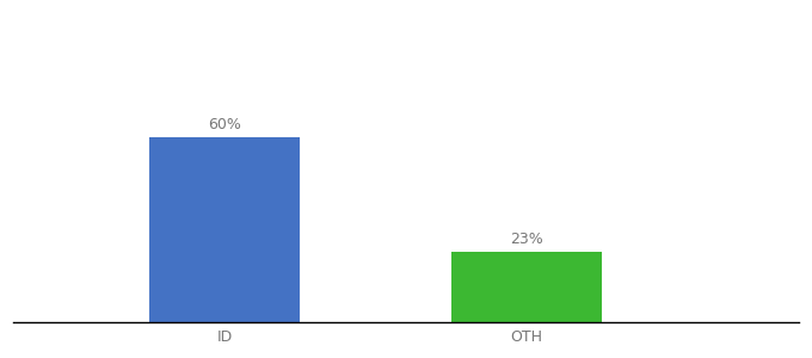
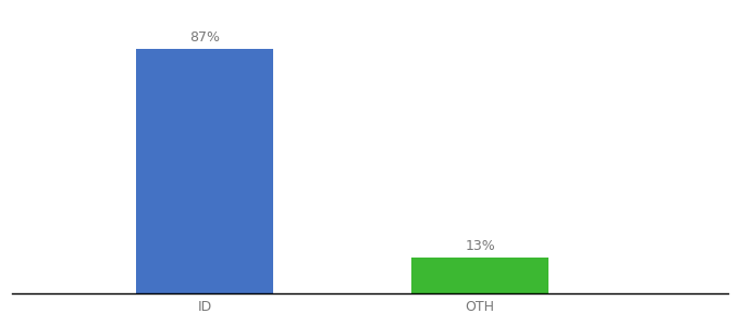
ID: 60% -> 87%
OTH: 23% -> 13%
